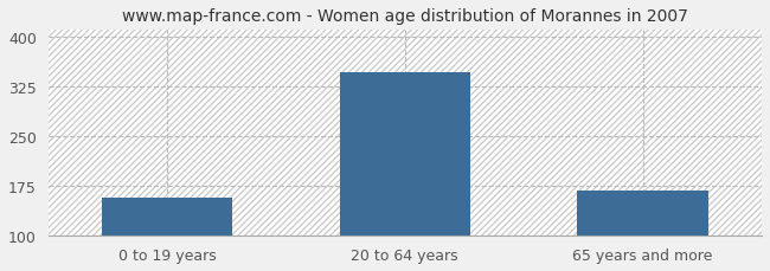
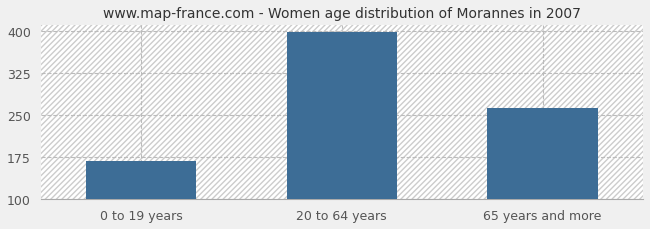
0 to 19 years: 158 -> 168
20 to 64 years: 346 -> 398
65 years and more: 168 -> 263
